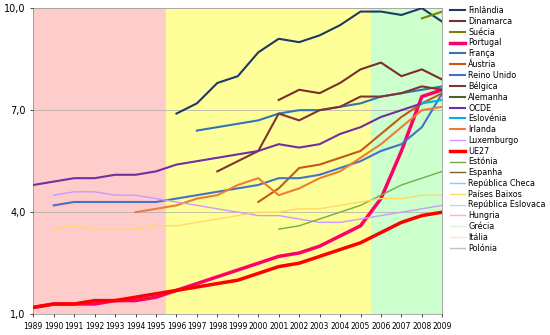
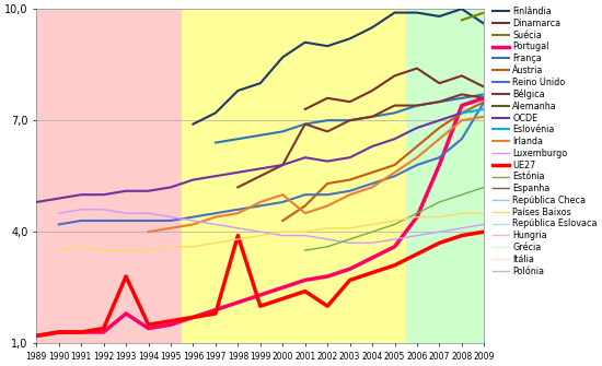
Portugal/1993: 1,4 -> 1,8
UE27/1993: 1,4 -> 2,8
UE27/1998: 1,9 -> 3,9
UE27/2002: 2,5 -> 2,0
